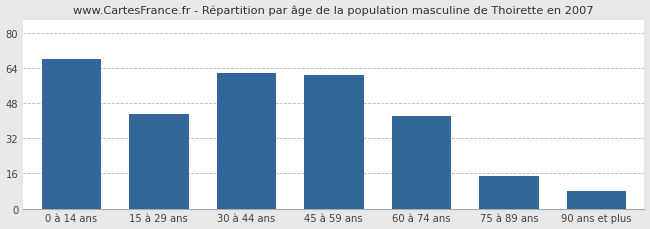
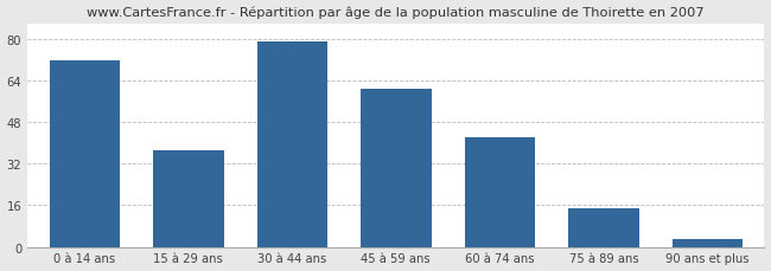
0 à 14 ans: 68 -> 72
15 à 29 ans: 43 -> 37
30 à 44 ans: 62 -> 79
90 ans et plus: 8 -> 3
